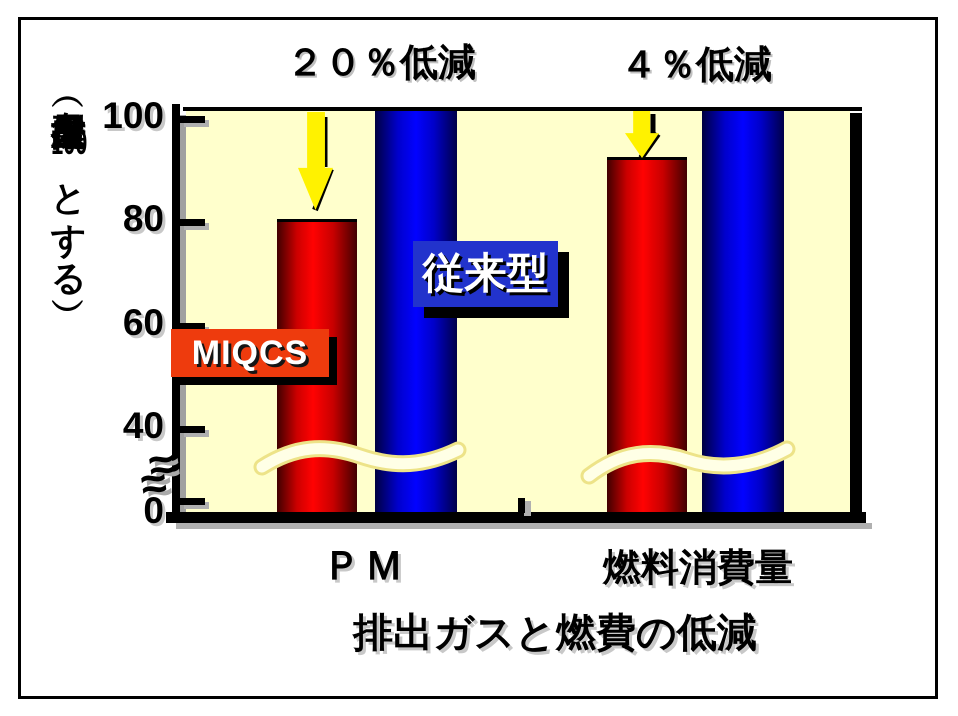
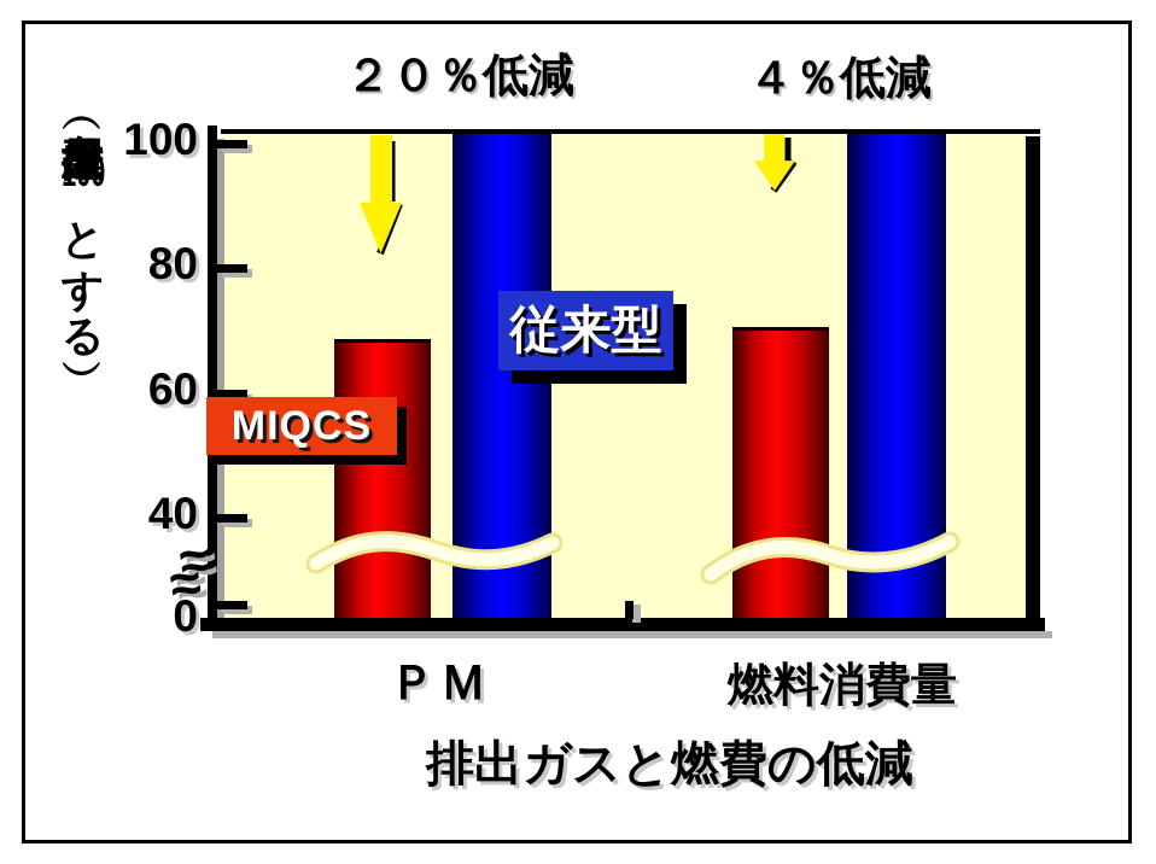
MIQCS/ＰＭ: 80 -> 68
MIQCS/燃料消費量: 92 -> 70
